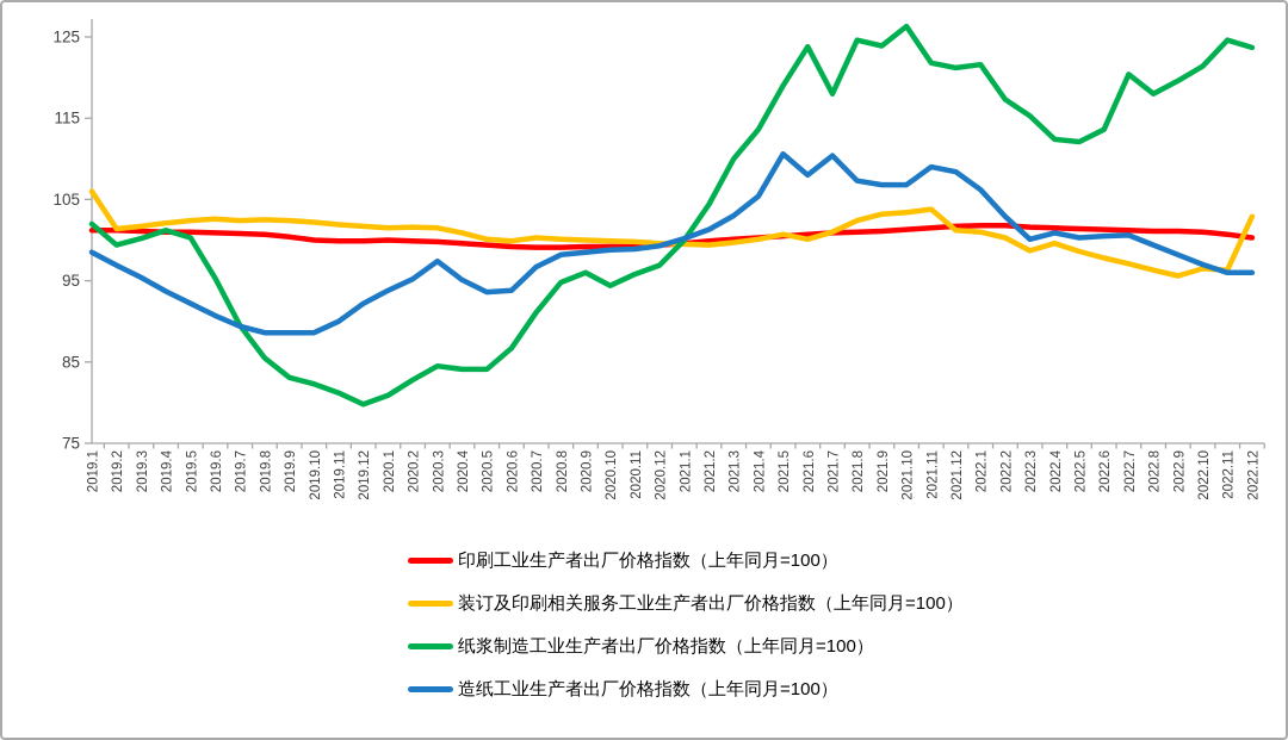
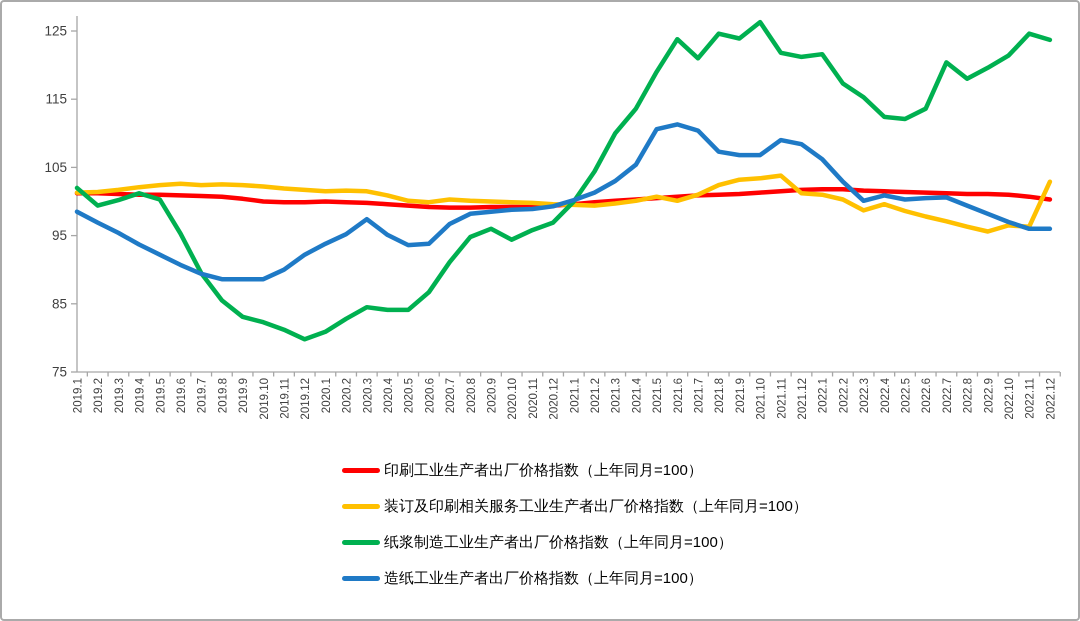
装订及印刷相关服务工业生产者出厂价格指数（上年同月=100）/2019.1: 106 -> 101
造纸工业生产者出厂价格指数（上年同月=100）/2021.6: 108 -> 111
纸浆制造工业生产者出厂价格指数（上年同月=100）/2021.7: 118 -> 121
